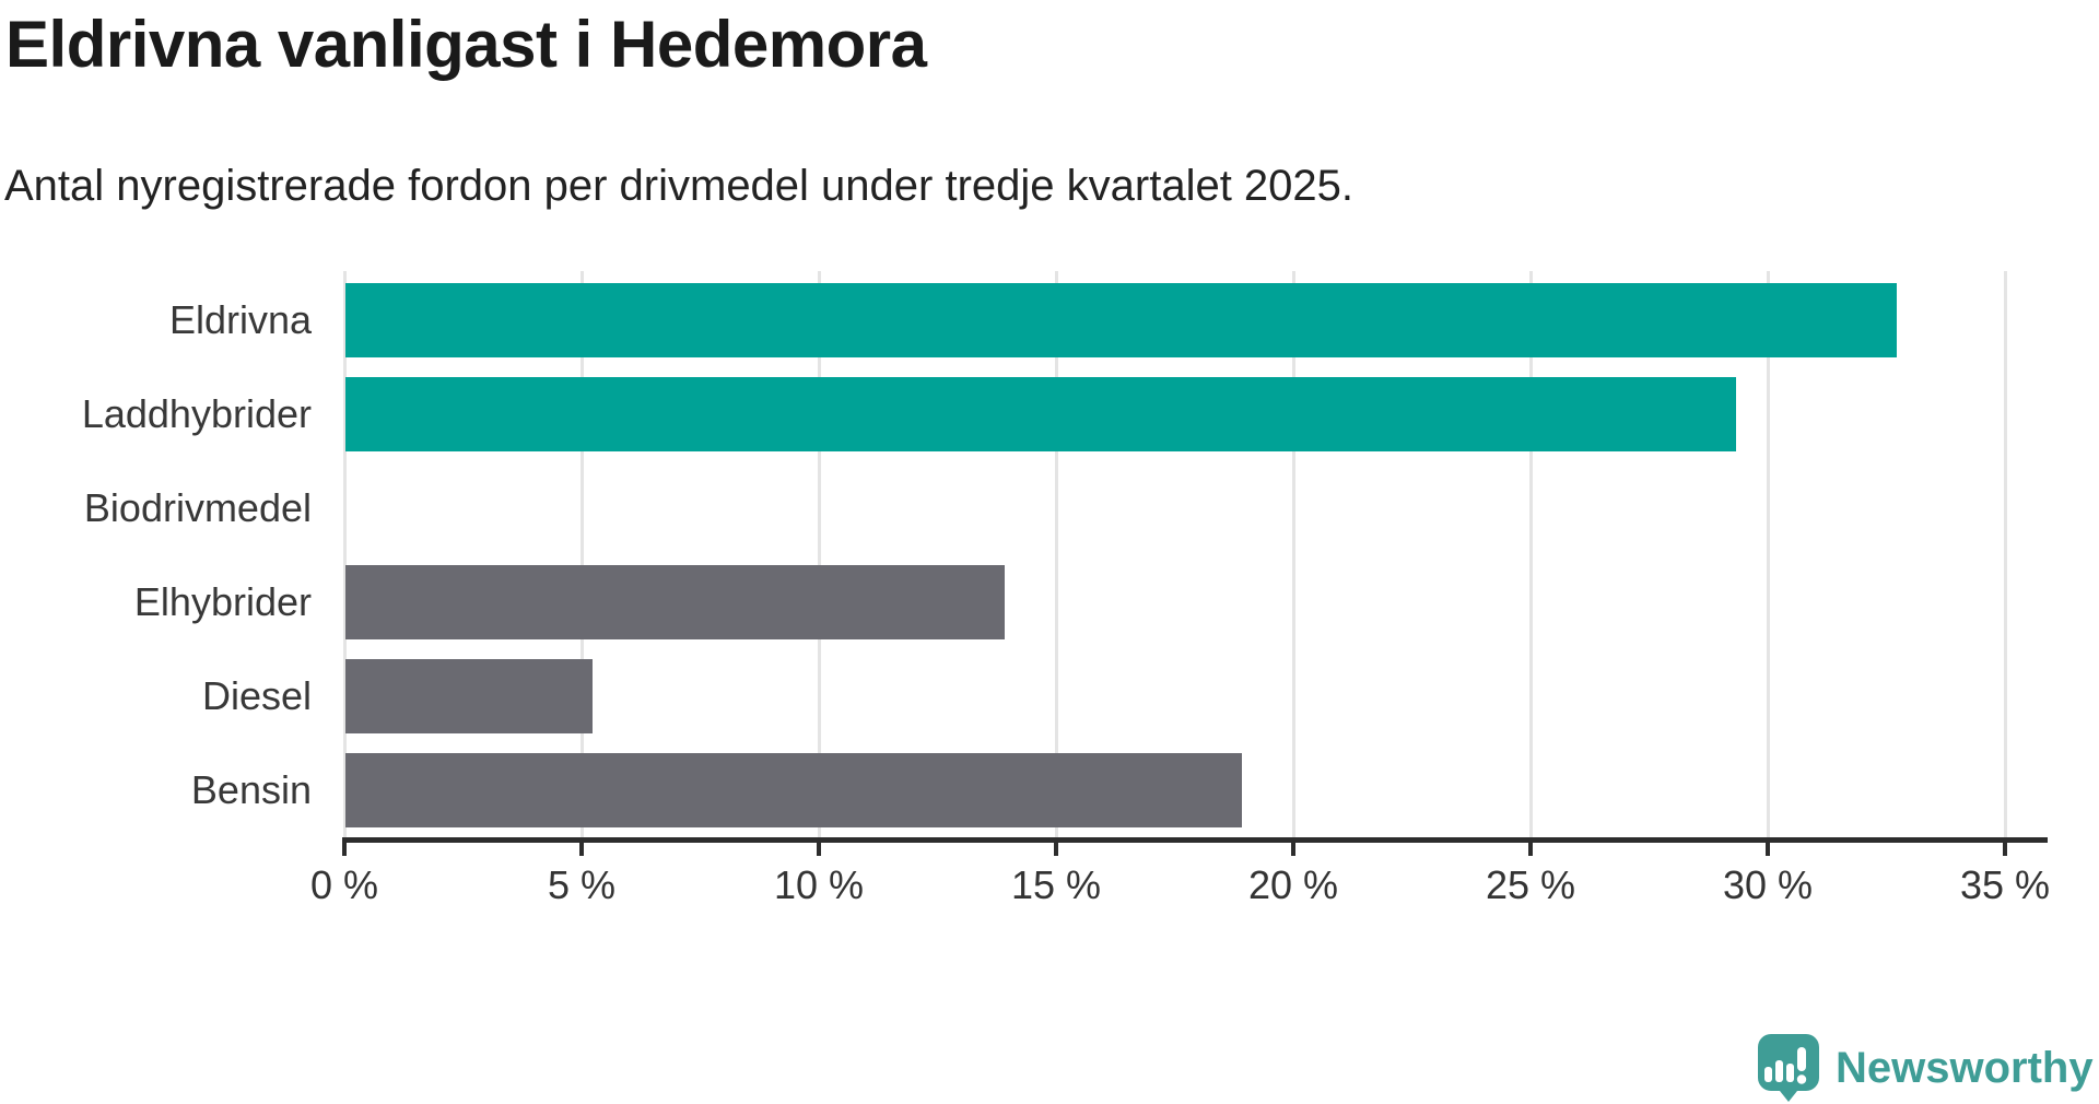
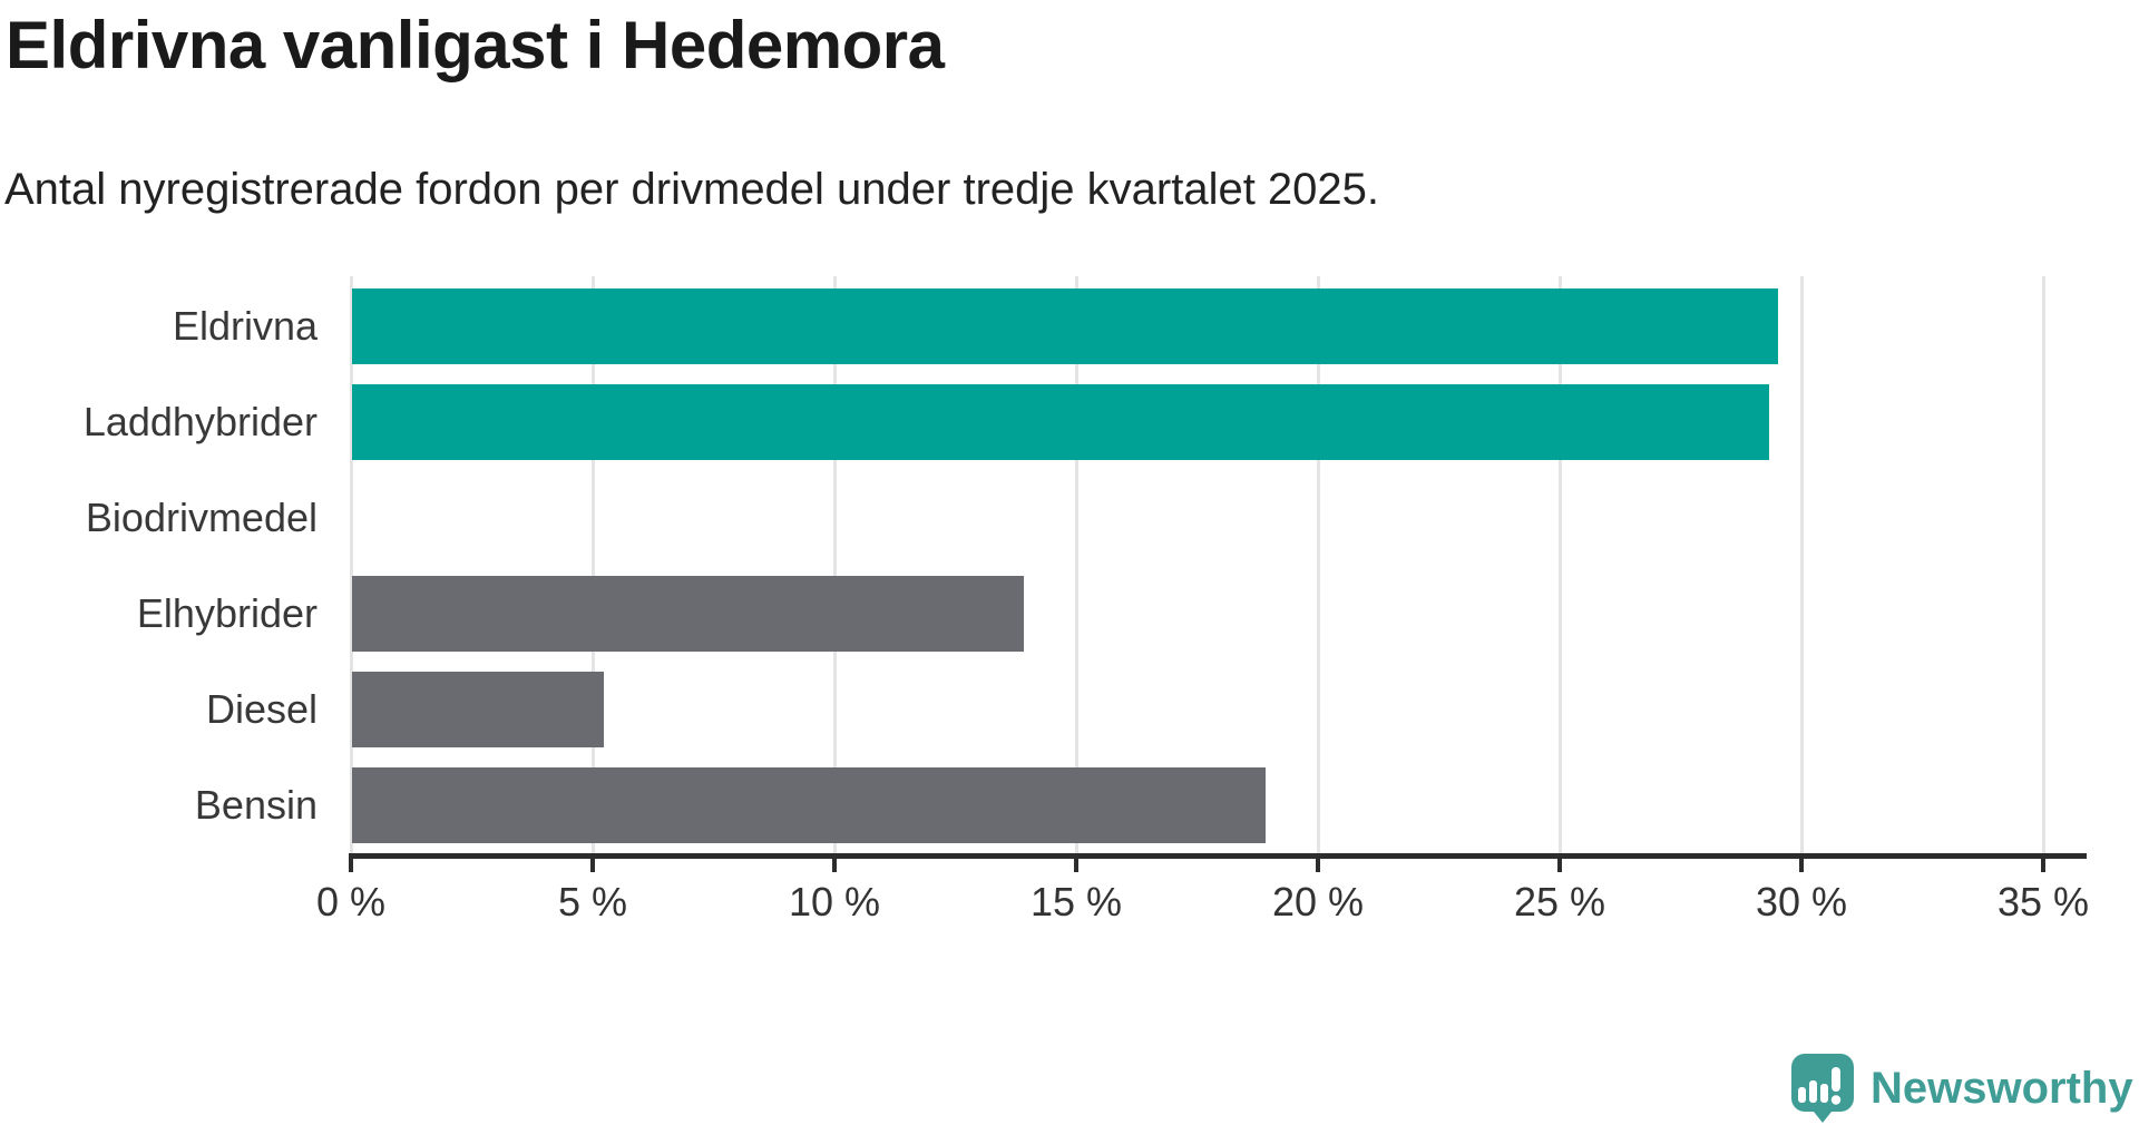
Eldrivna: 32.7% -> 29.5%
